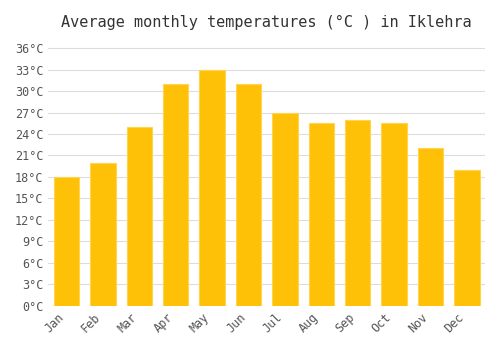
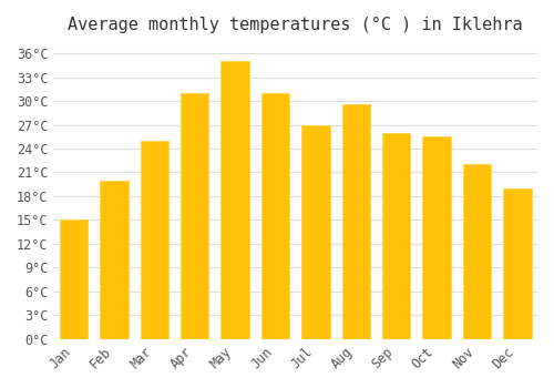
Jan: 18.0°C -> 15.0°C
May: 33.0°C -> 35.0°C
Aug: 25.5°C -> 29.6°C
